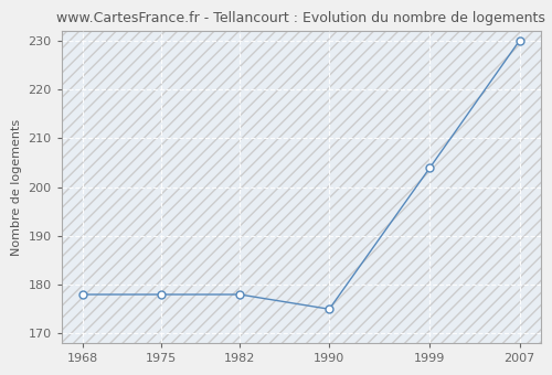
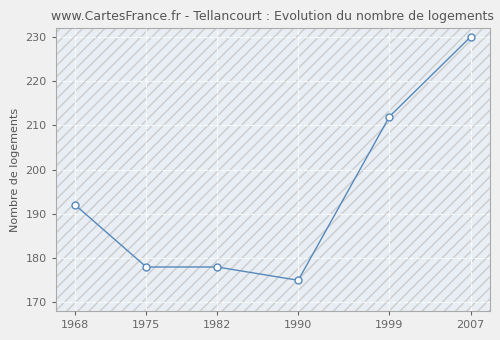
1968: 178 -> 192
1999: 204 -> 212
